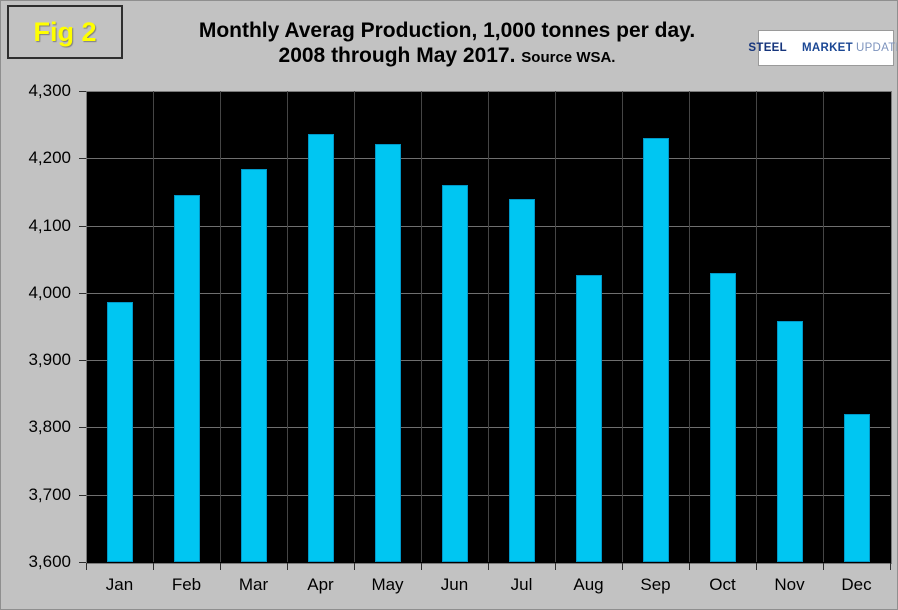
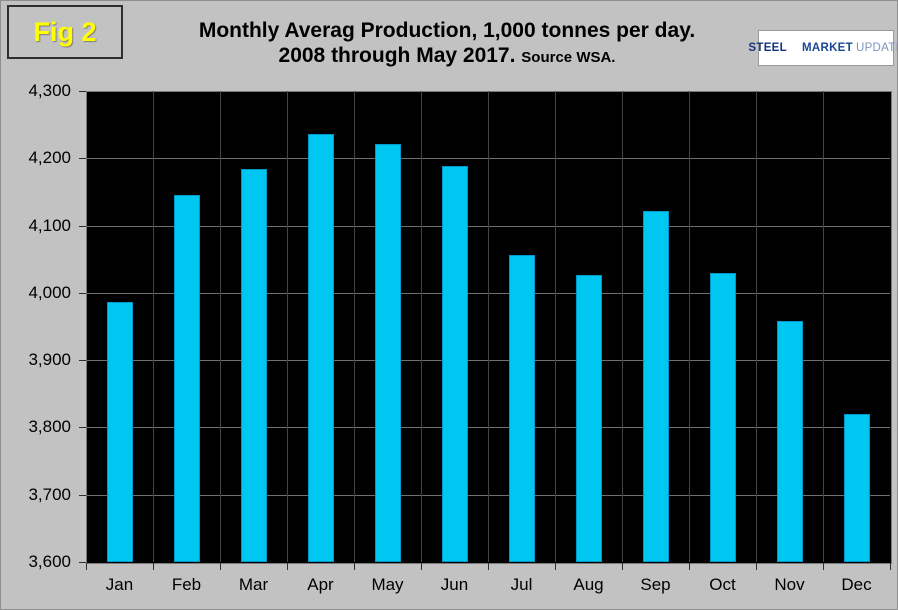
Jun: 4160 -> 4190
Jul: 4140 -> 4060
Sep: 4230 -> 4120
